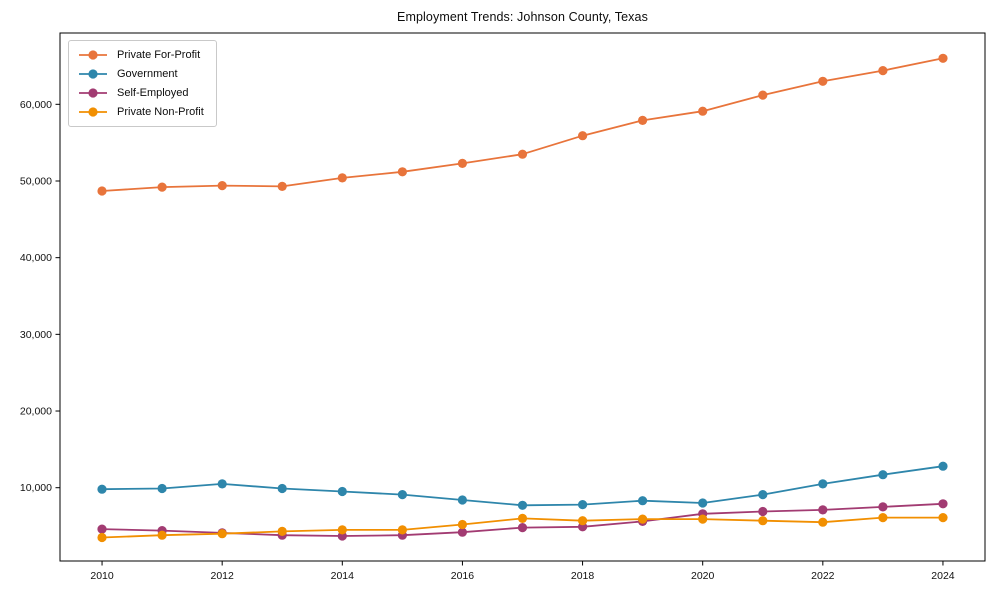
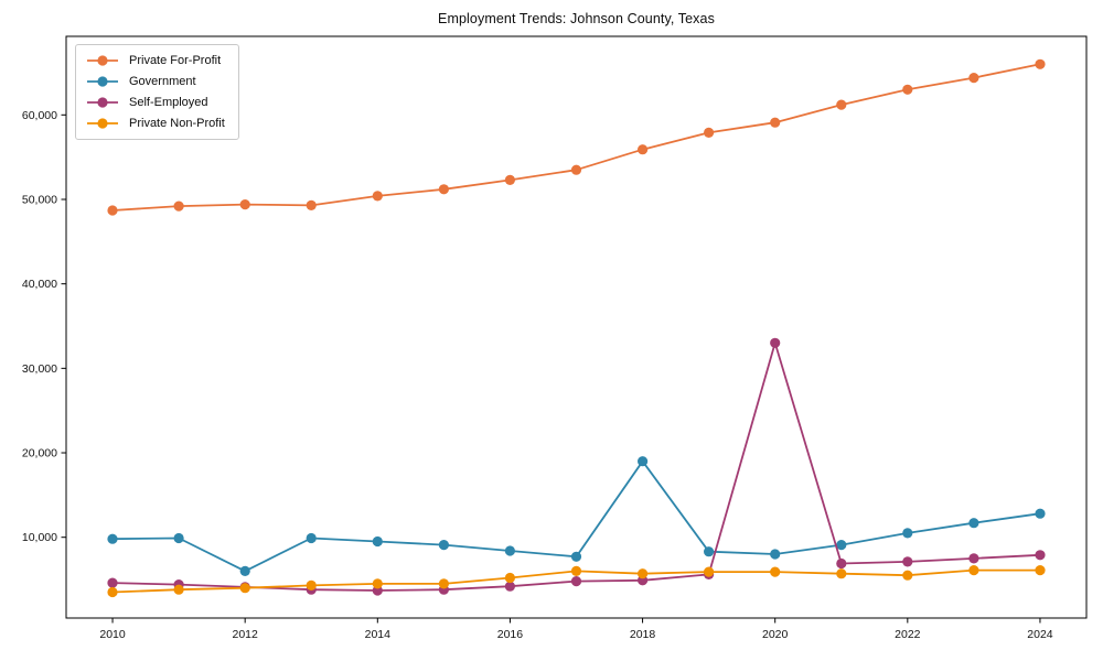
Government/2012: 10000 -> 6000
Government/2018: 8000 -> 19000
Self-Employed/2020: 7000 -> 33000
